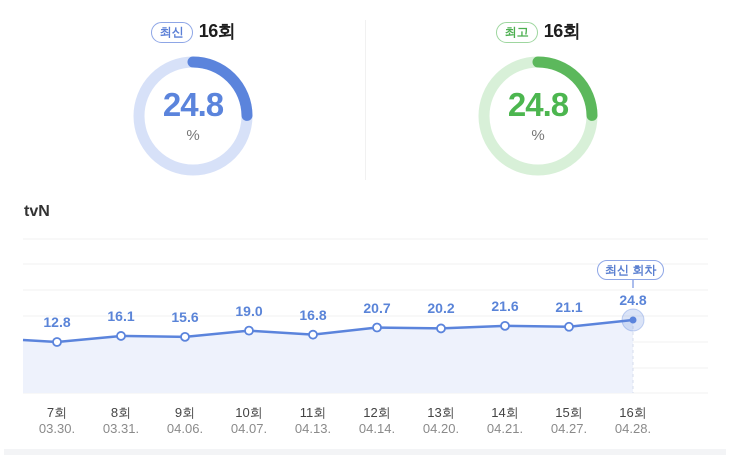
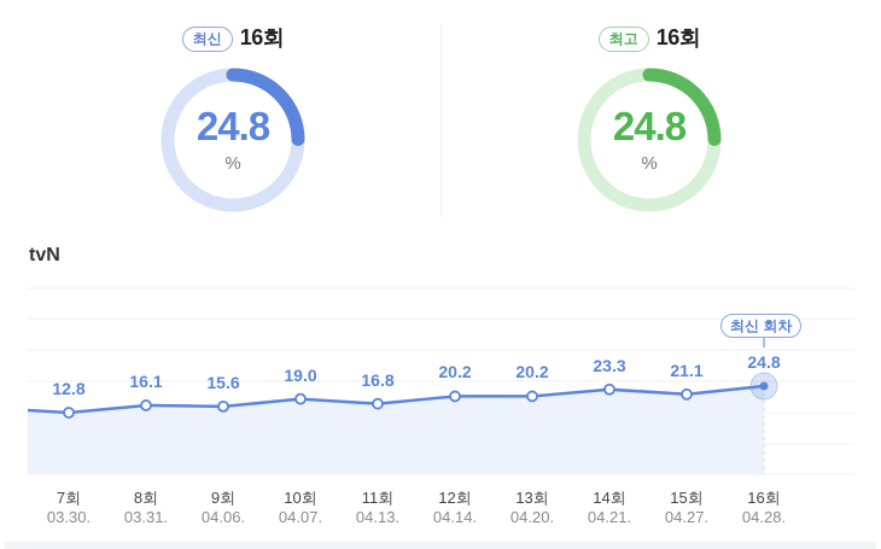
12회: 20.7 -> 20.2
14회: 21.6 -> 23.3
